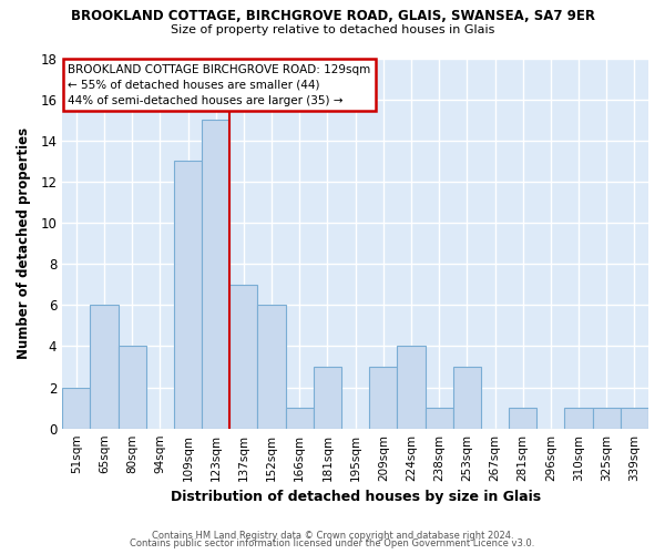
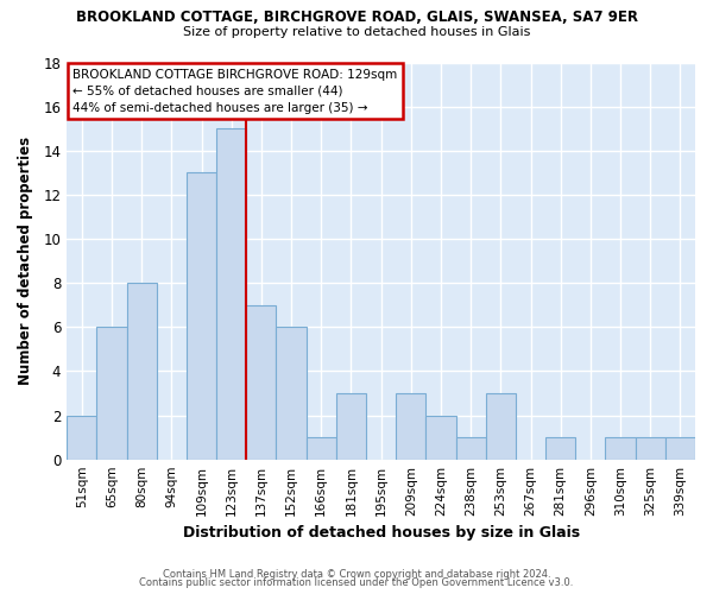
80sqm: 4 -> 8
224sqm: 4 -> 2
